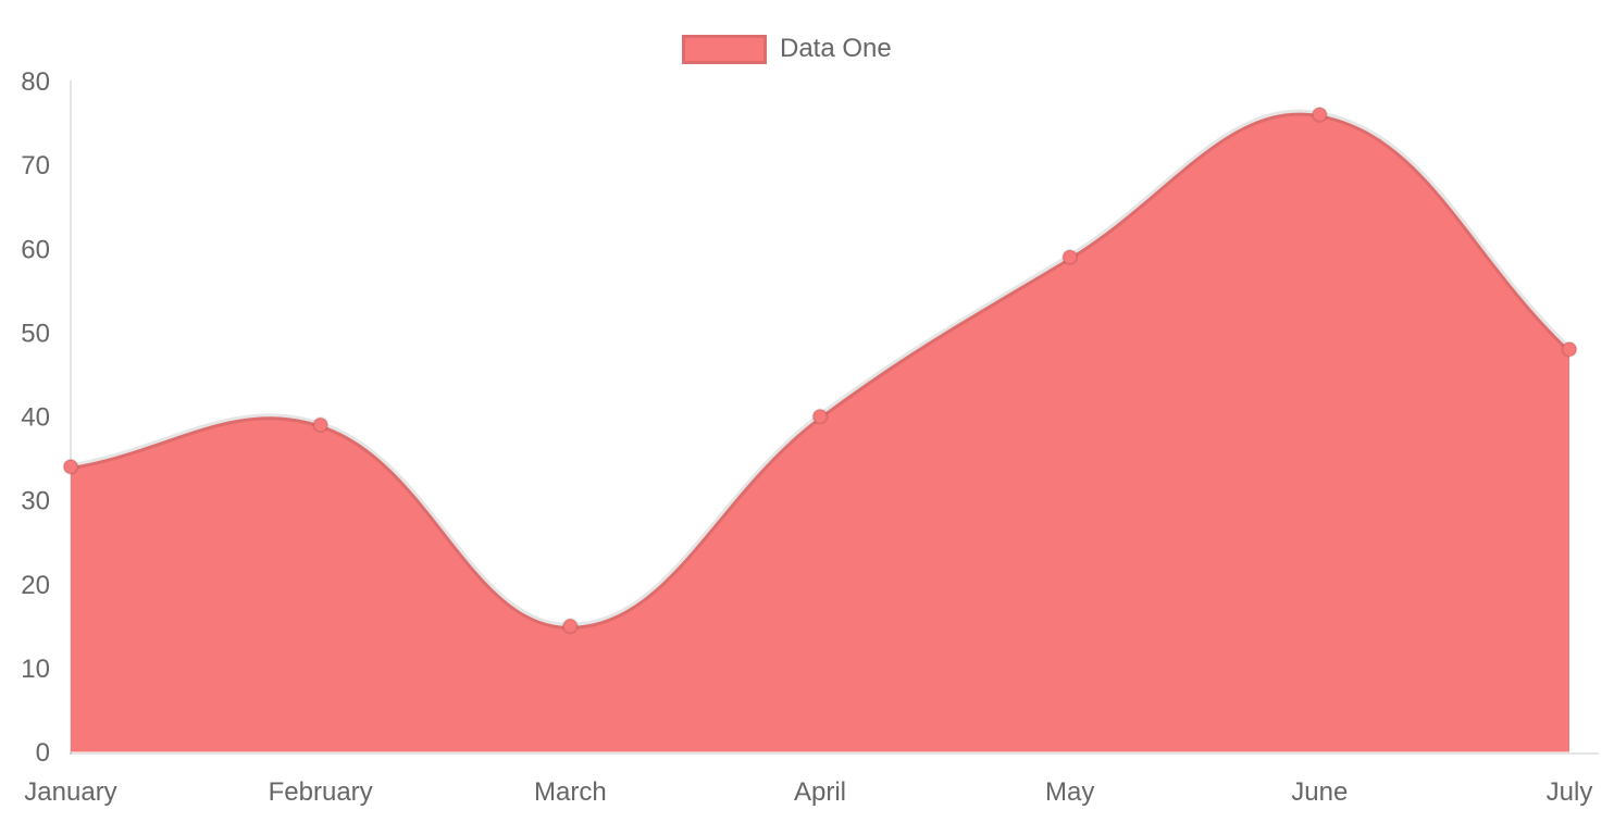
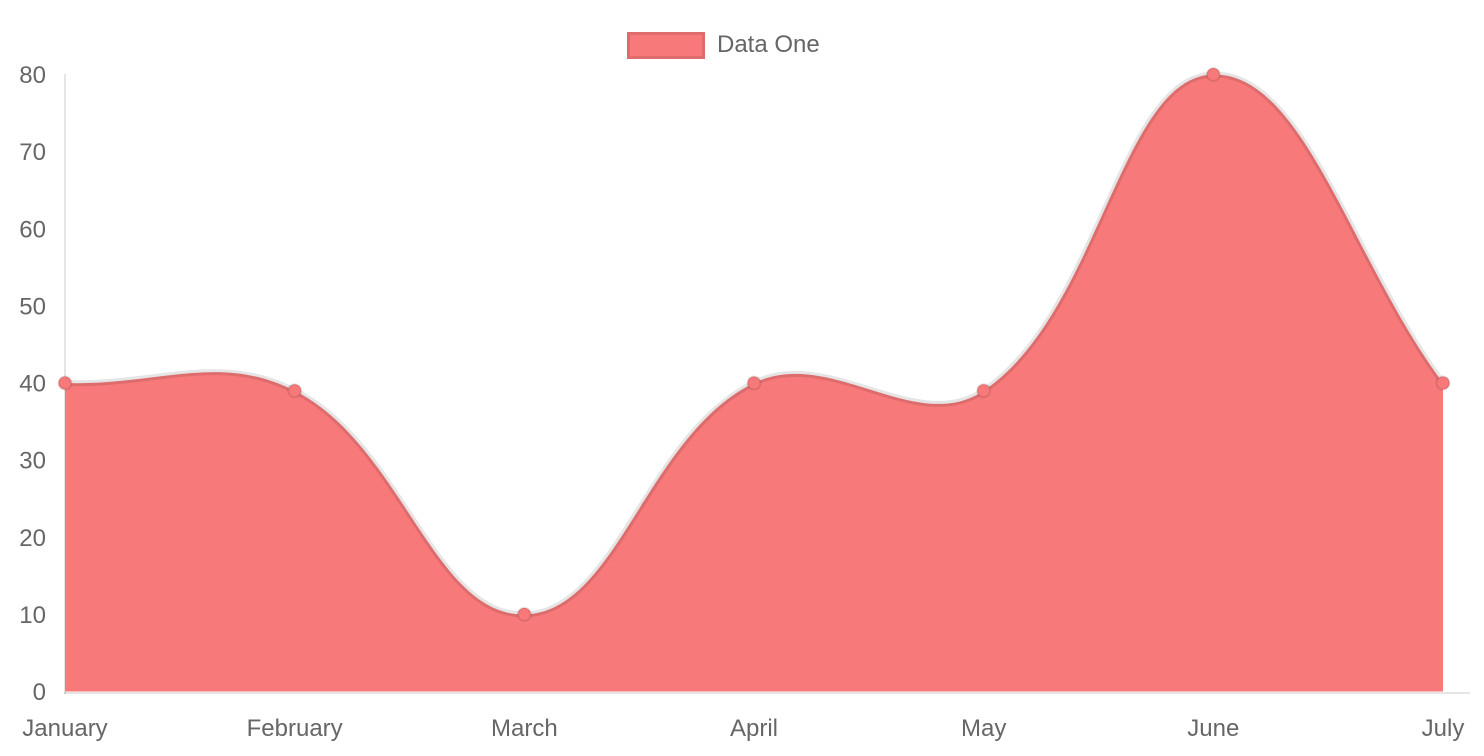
January: 34 -> 40
March: 15 -> 10
May: 59 -> 39
June: 76 -> 80
July: 48 -> 40
